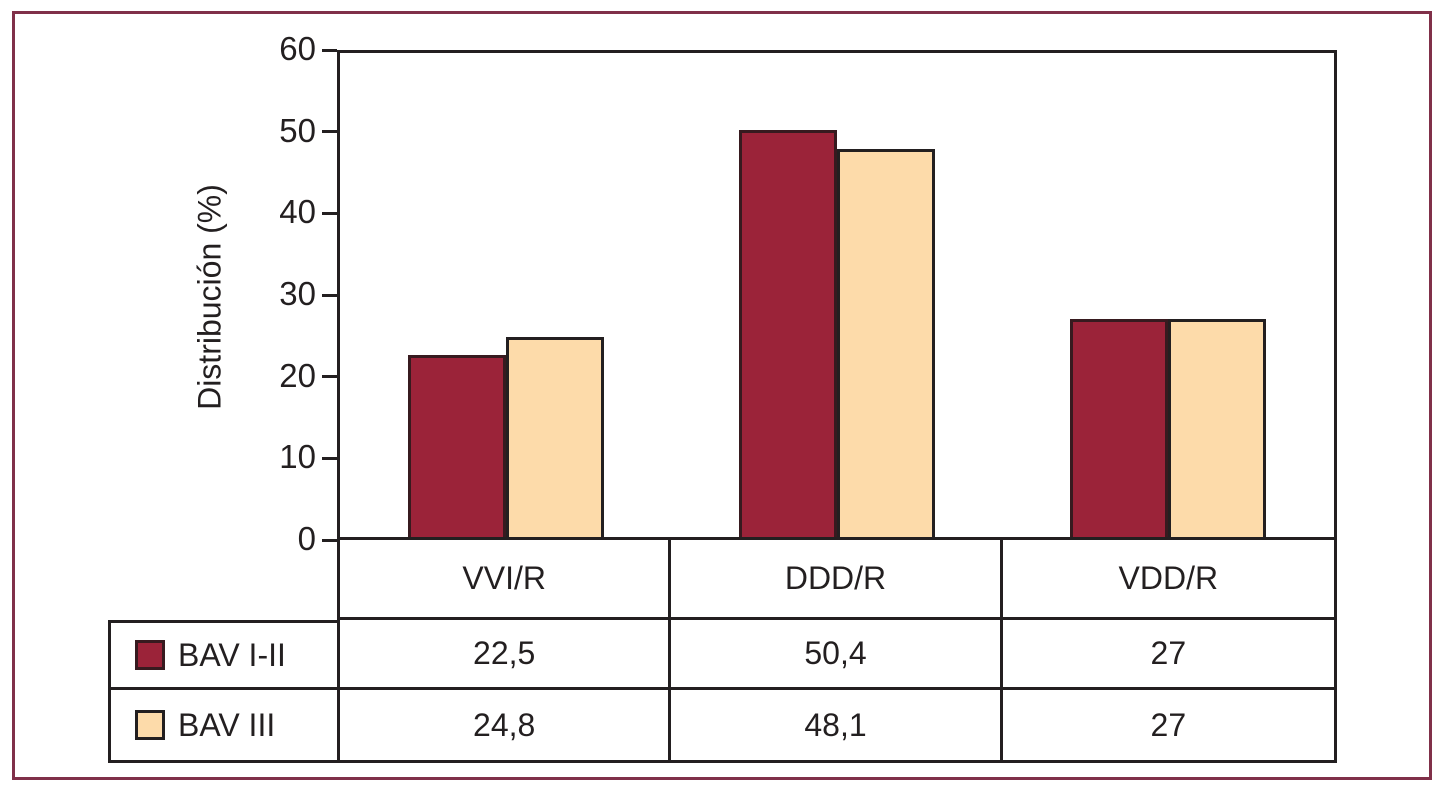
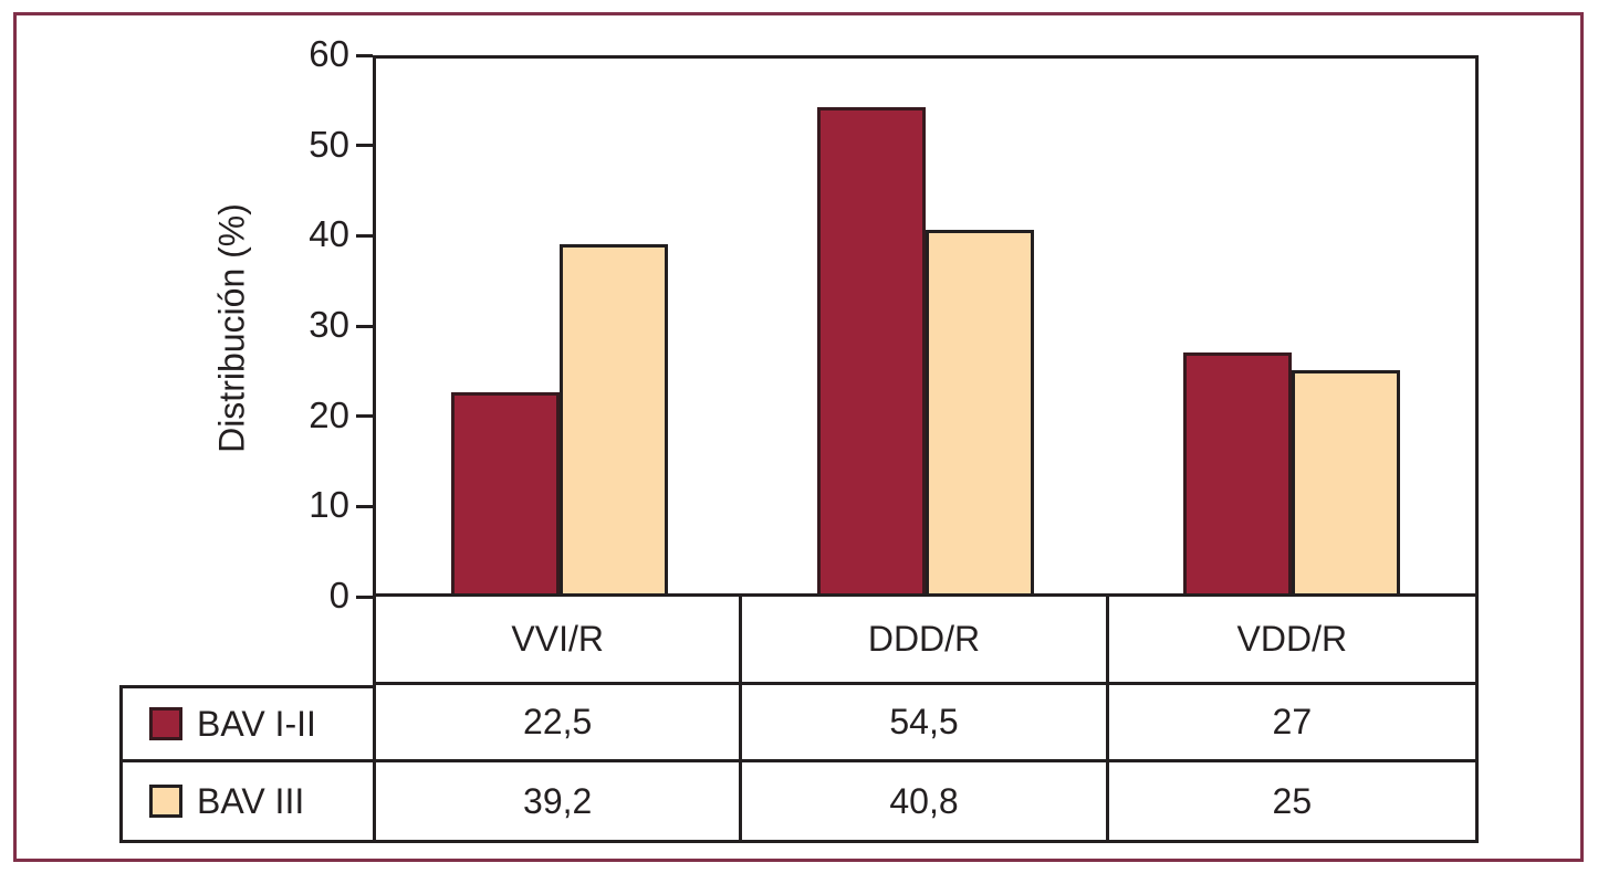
BAV III/VVI/R: 24,8 -> 39,2
BAV I-II/DDD/R: 50,4 -> 54,5
BAV III/DDD/R: 48,1 -> 40,8
BAV III/VDD/R: 27 -> 25
